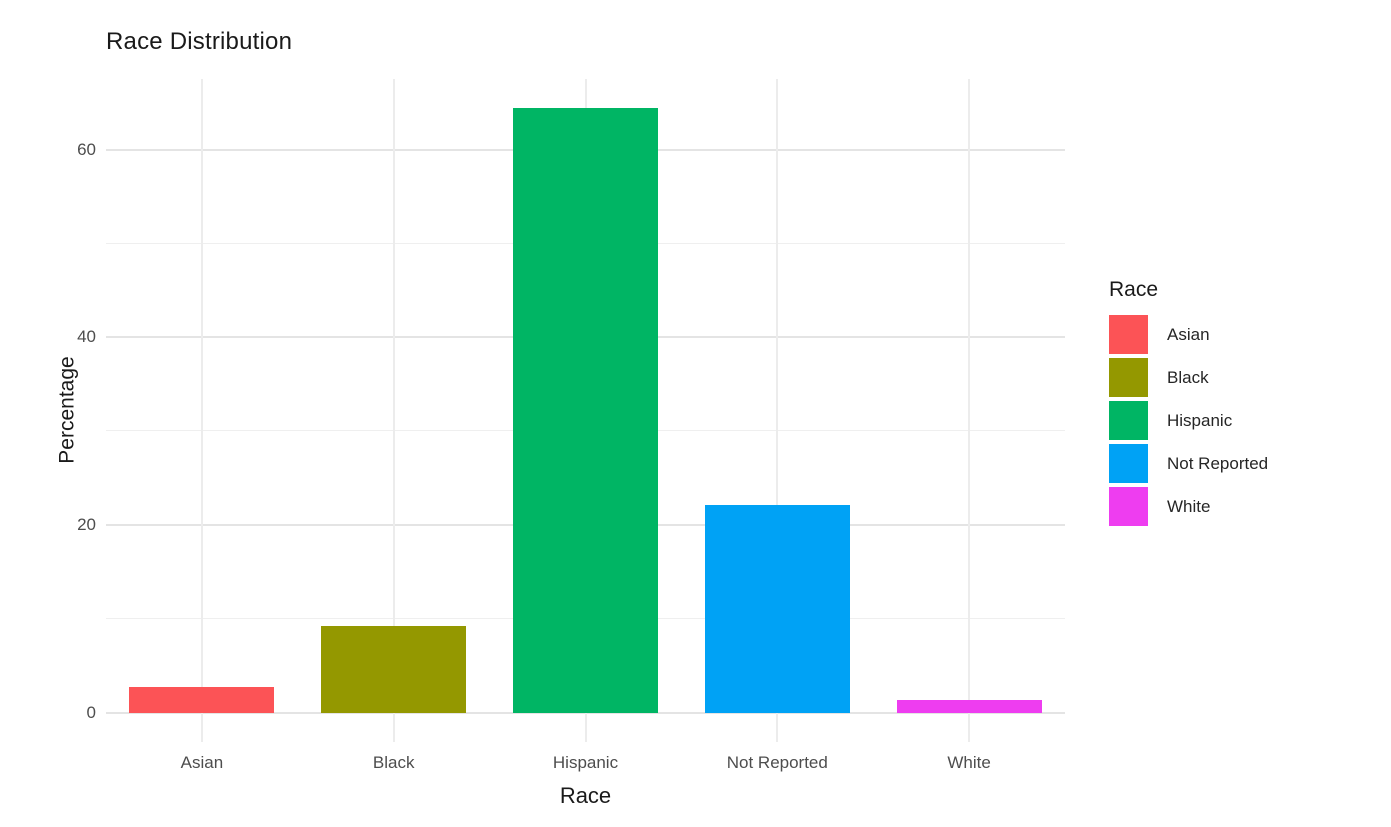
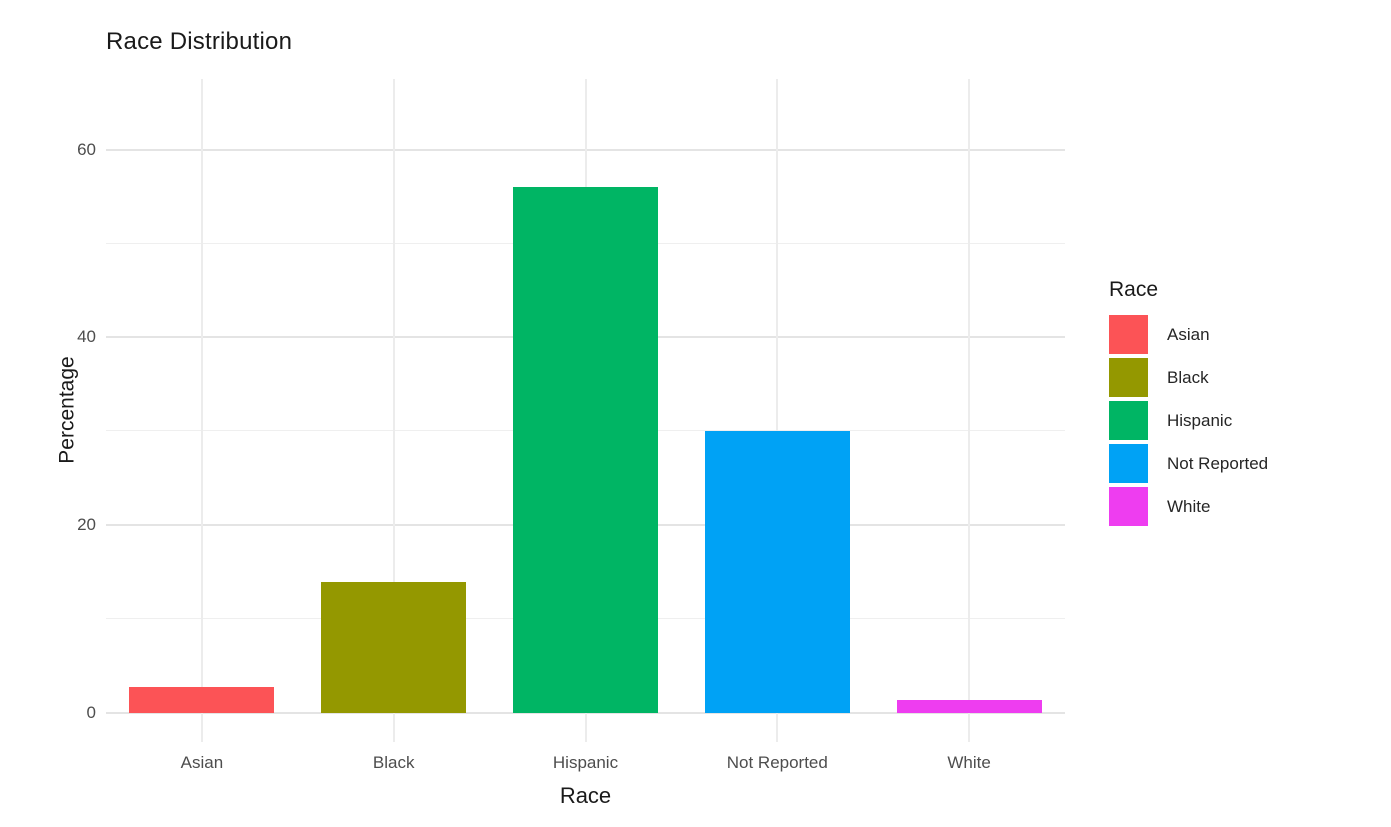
Black: 9 -> 14
Hispanic: 64 -> 56
Not Reported: 22 -> 30
